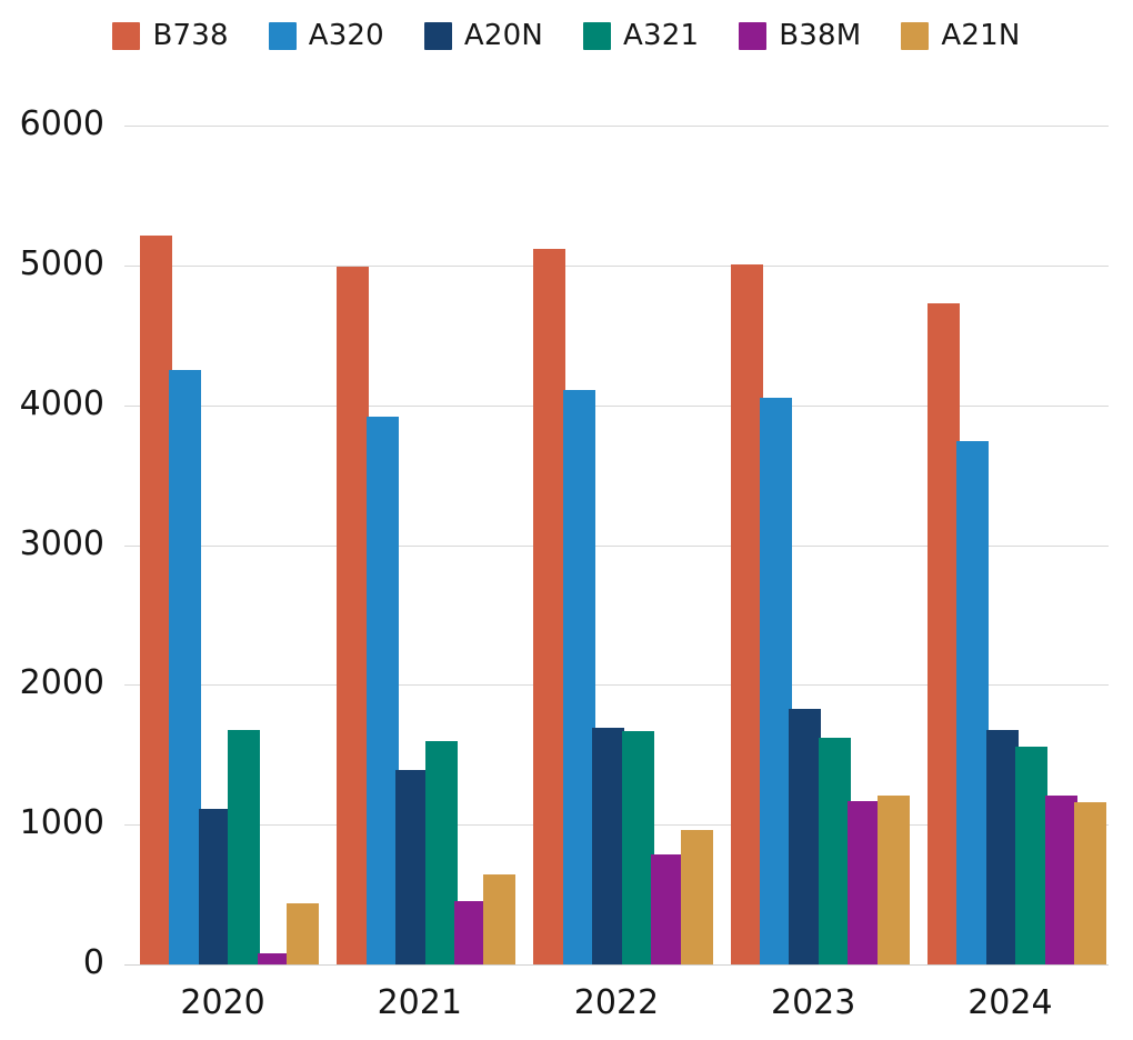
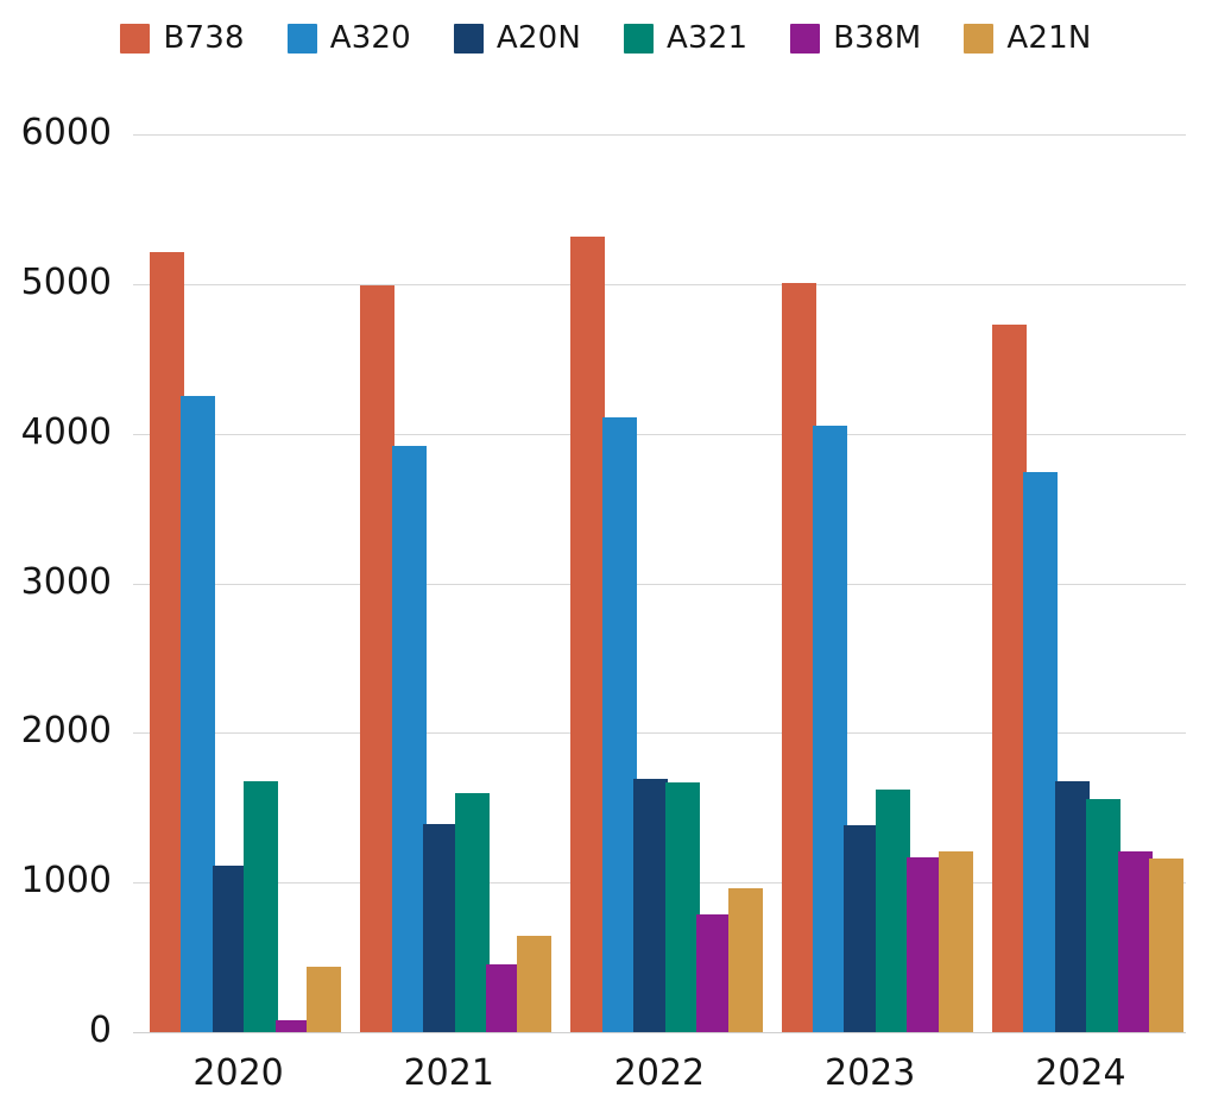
B738/2022: 5120 -> 5320
A20N/2023: 1830 -> 1380
